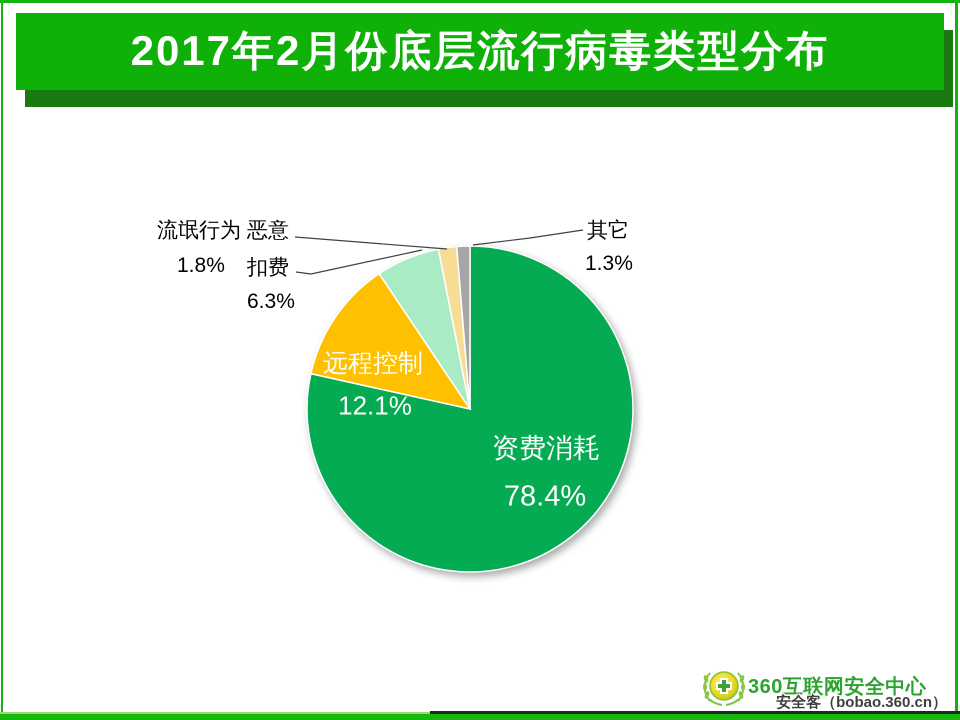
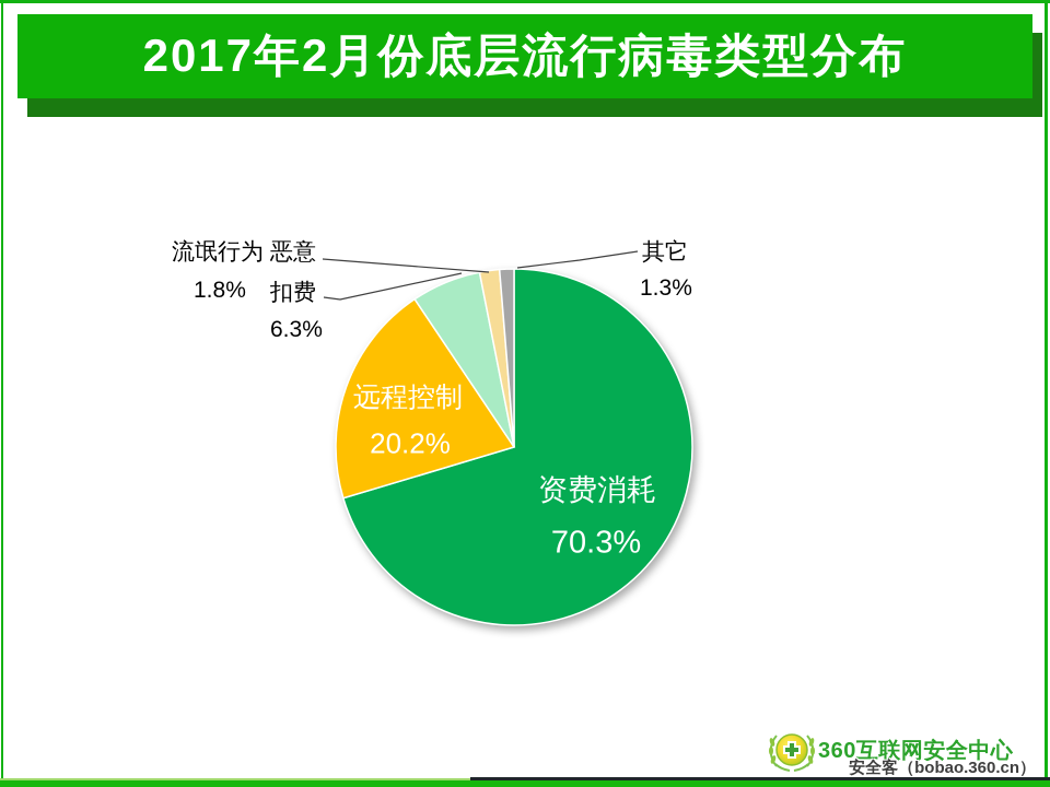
资费消耗: 78.4% -> 70.3%
远程控制: 12.1% -> 20.2%
